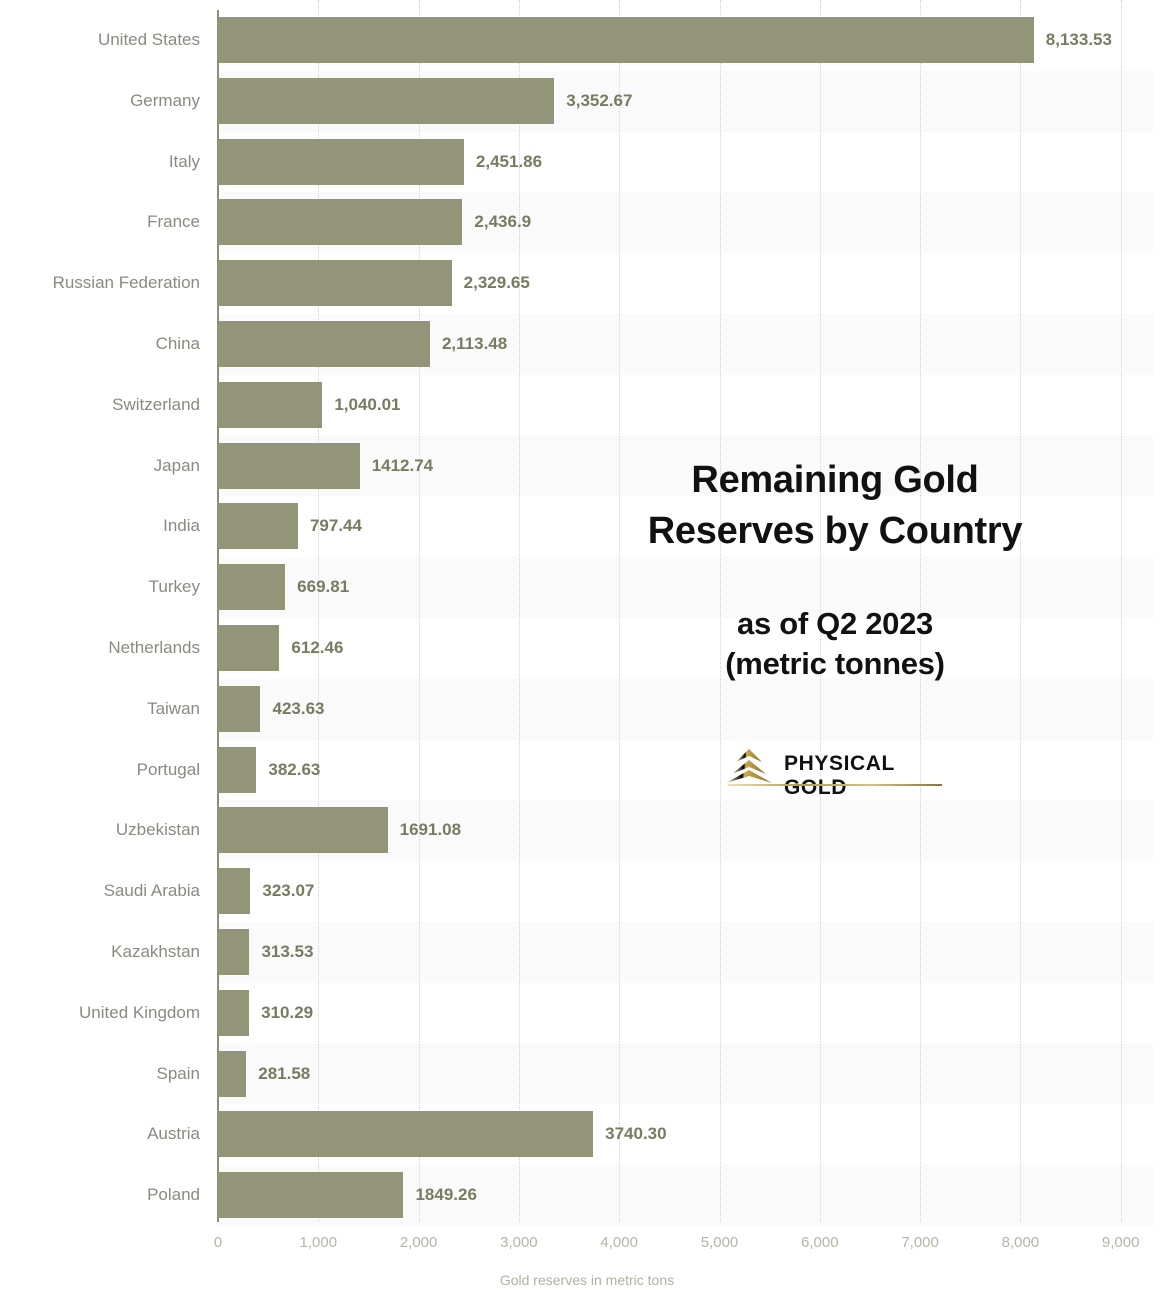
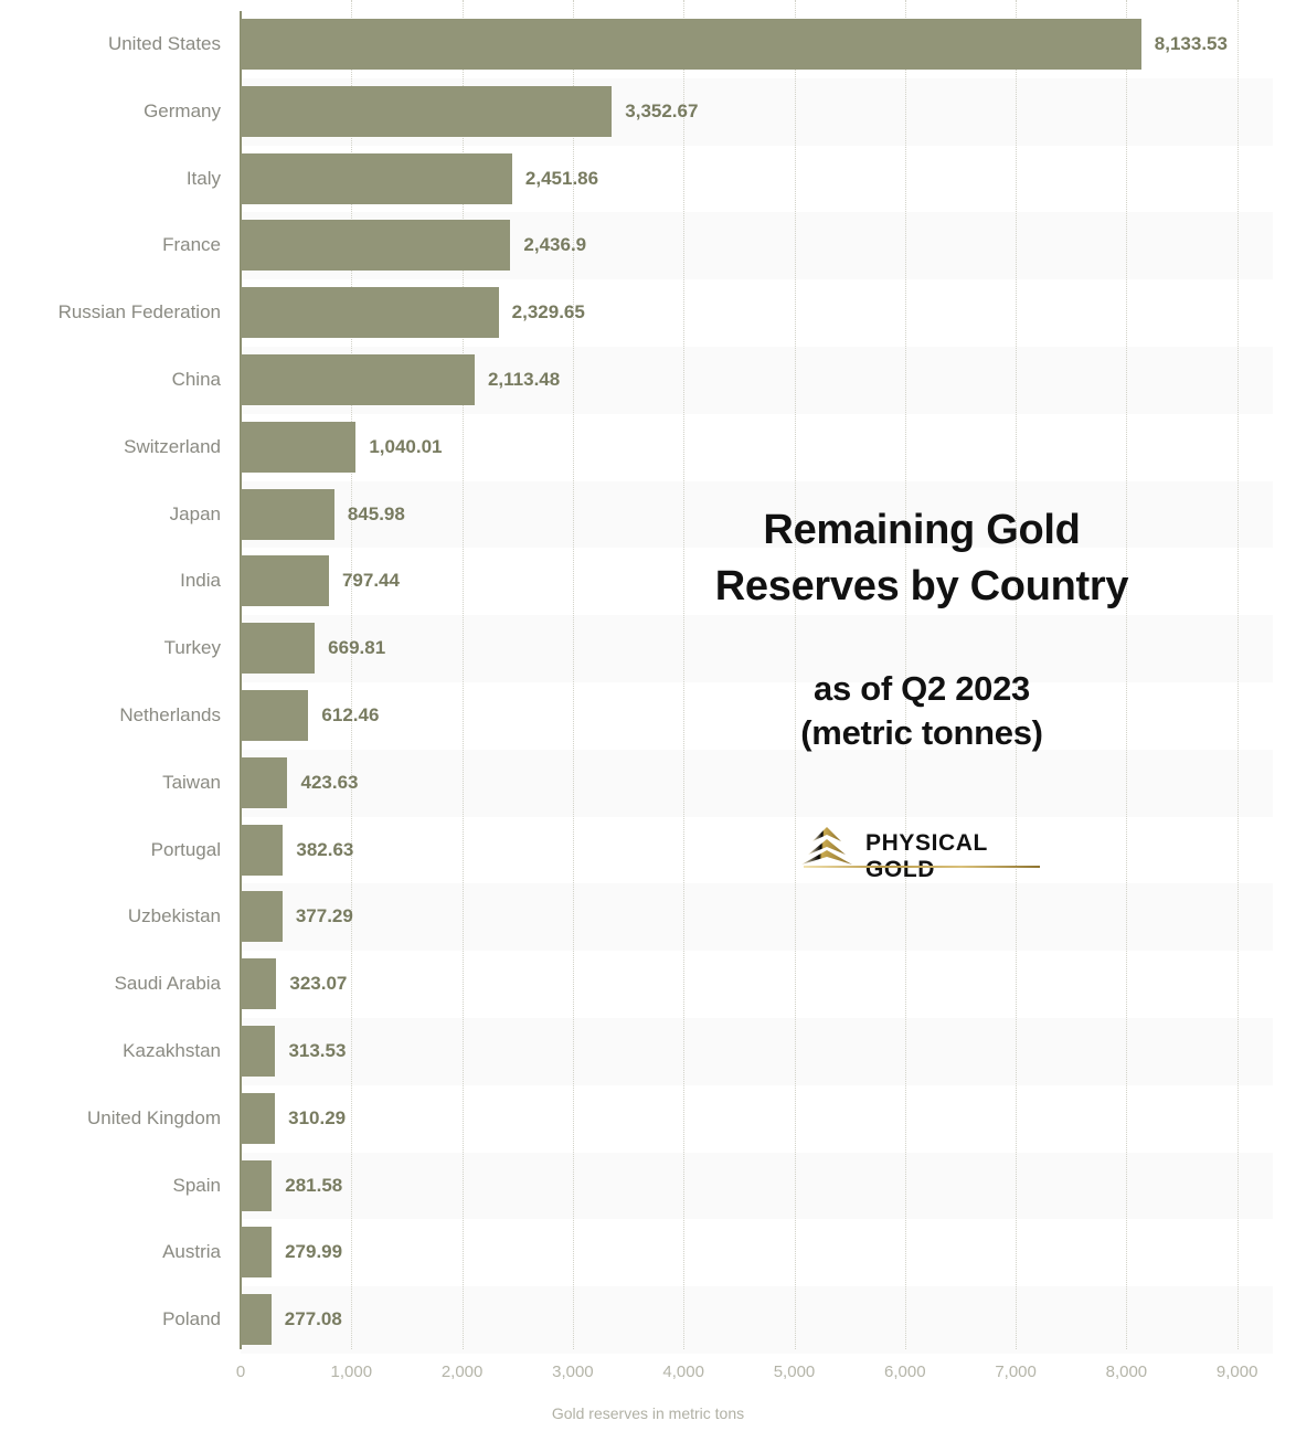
Japan: 1412.74 -> 845.98
Uzbekistan: 1691.08 -> 377.29
Austria: 3740.30 -> 279.99
Poland: 1849.26 -> 277.08
